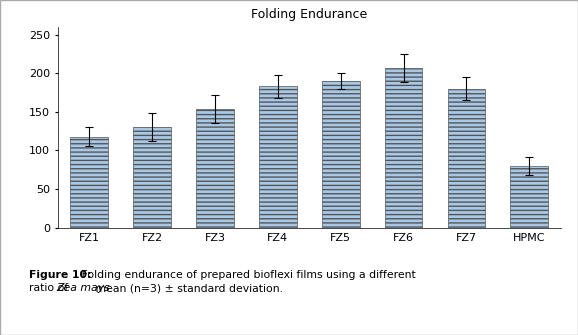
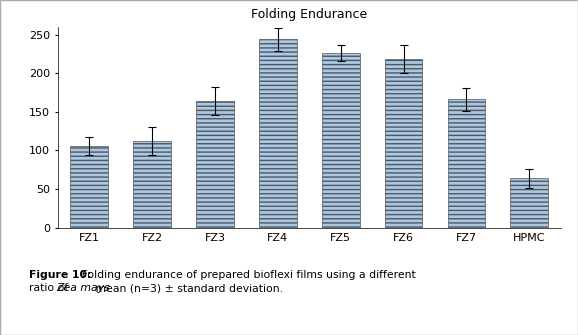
FZ1: 118 -> 106
FZ2: 130 -> 112
FZ3: 154 -> 164
FZ4: 183 -> 244
FZ5: 190 -> 226
FZ6: 207 -> 218
FZ7: 180 -> 166
HPMC: 80 -> 64
